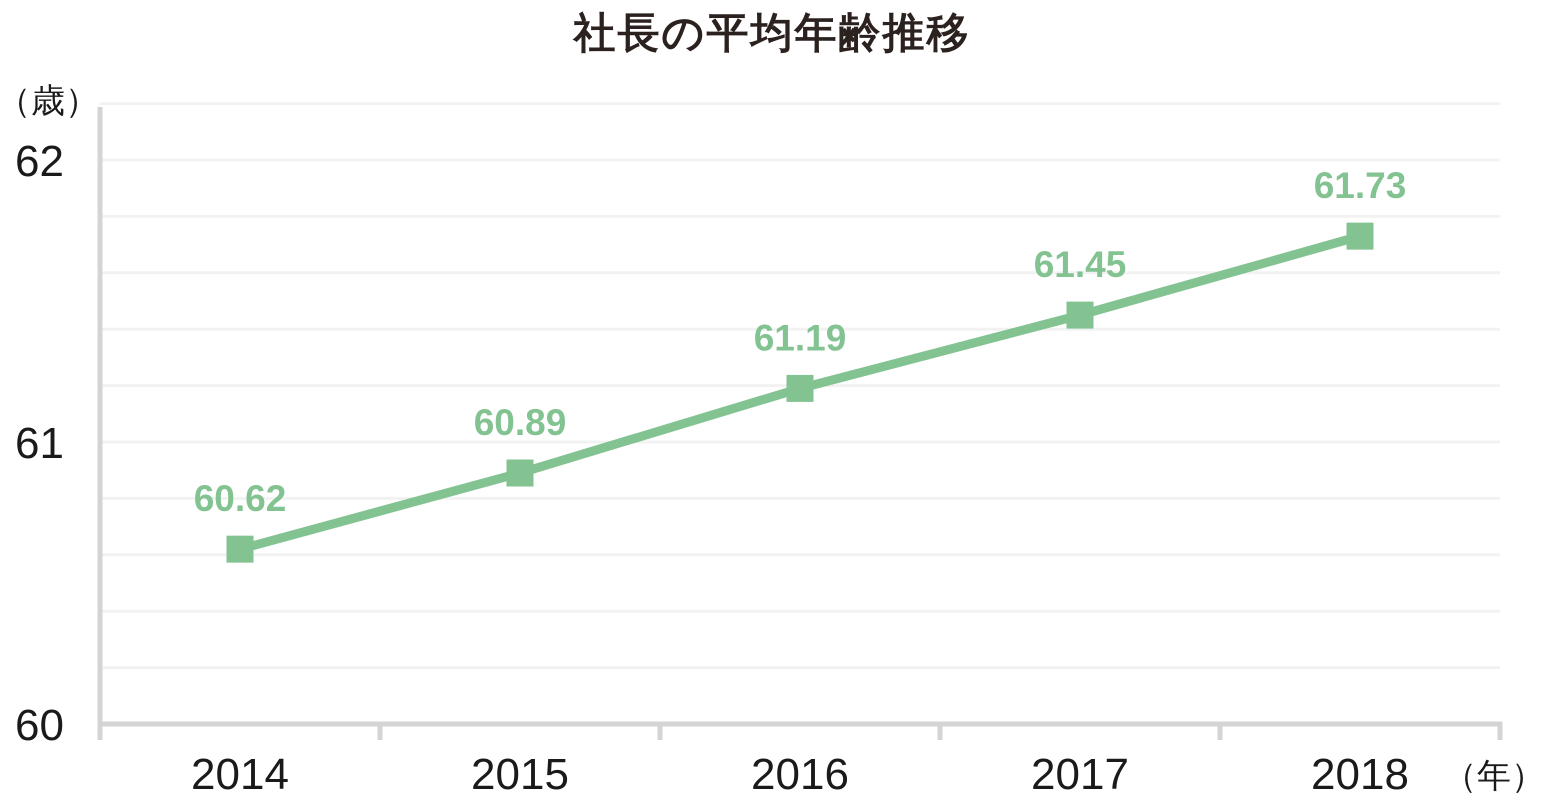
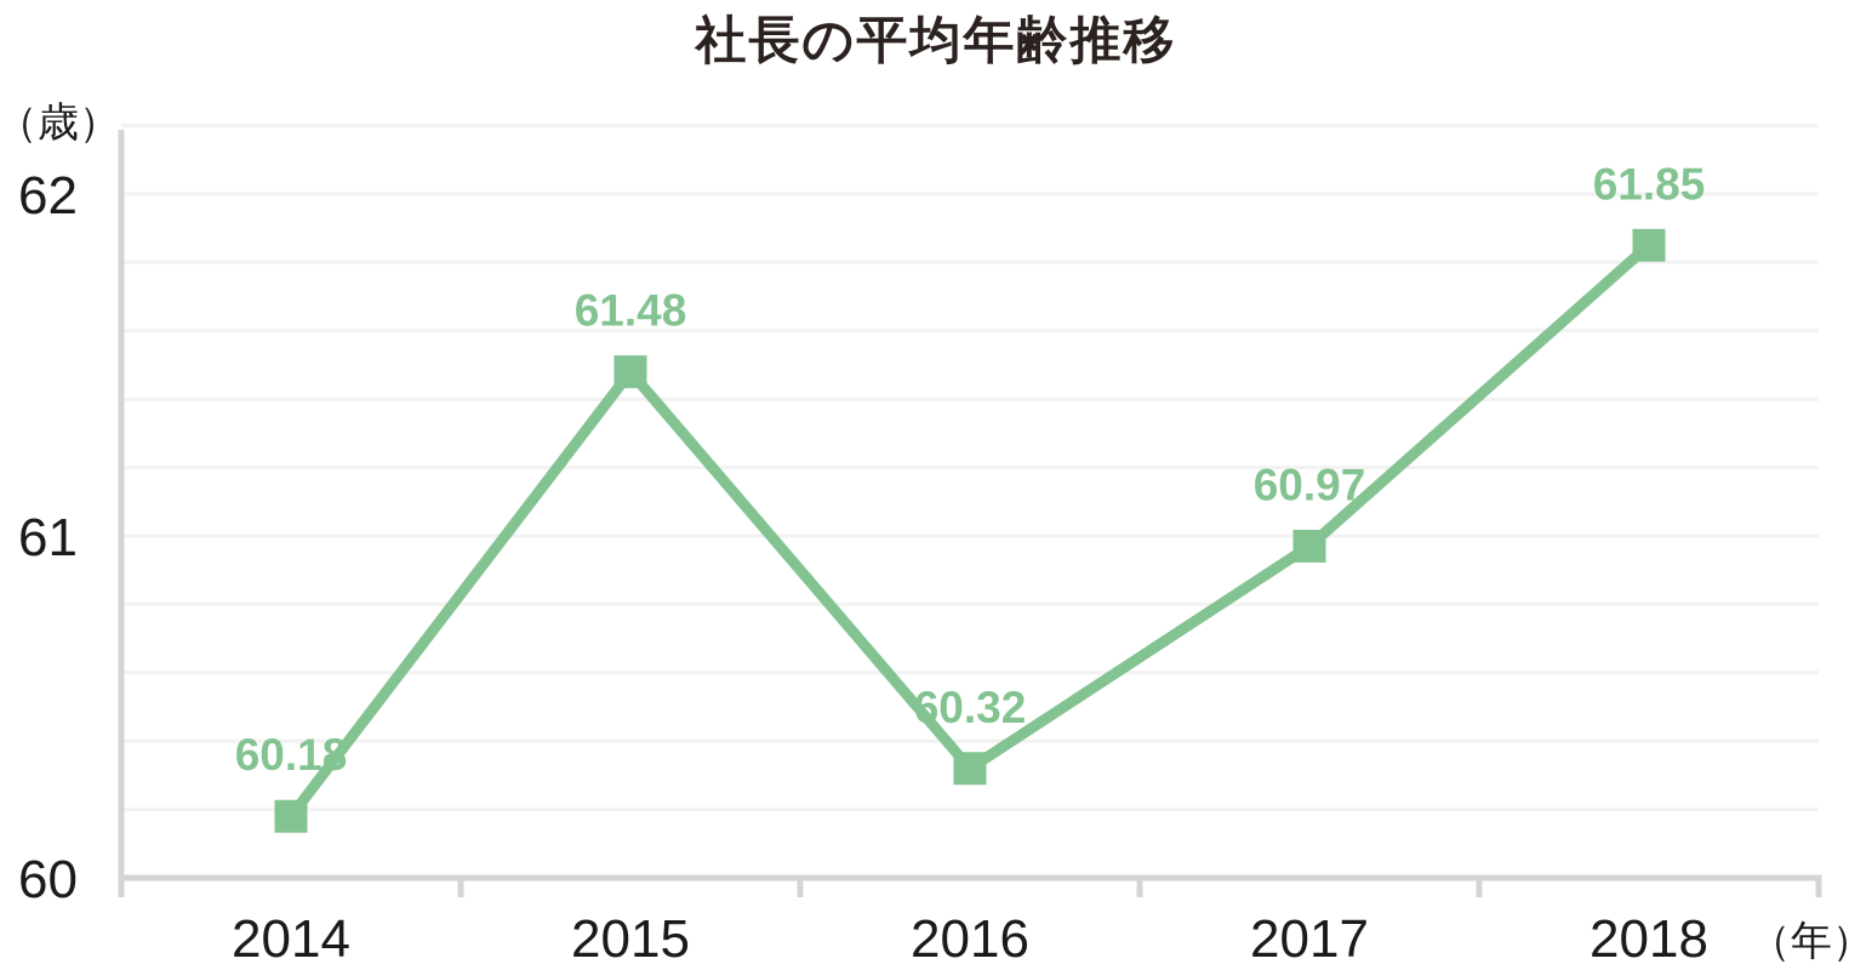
2014: 60.62 -> 60.18
2015: 60.89 -> 61.48
2016: 61.19 -> 60.32
2017: 61.45 -> 60.97
2018: 61.73 -> 61.85
